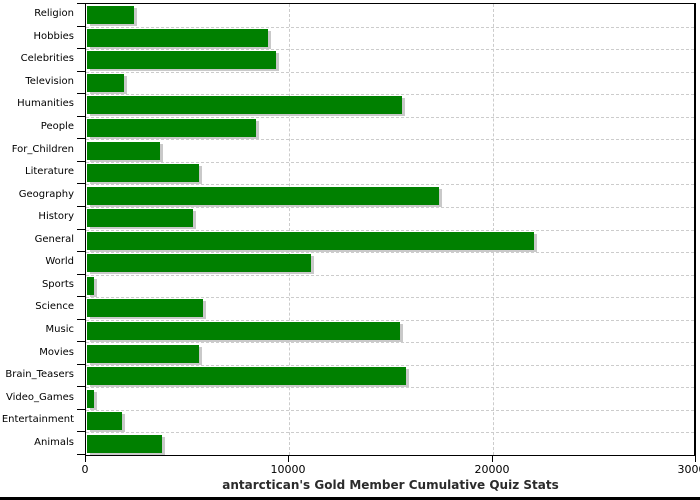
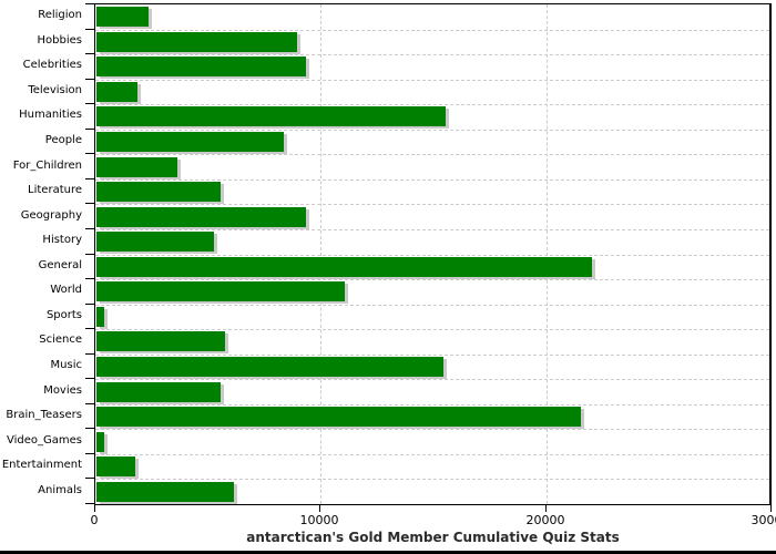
Geography: 17300 -> 9300
Brain_Teasers: 15700 -> 21500
Animals: 3700 -> 6100
